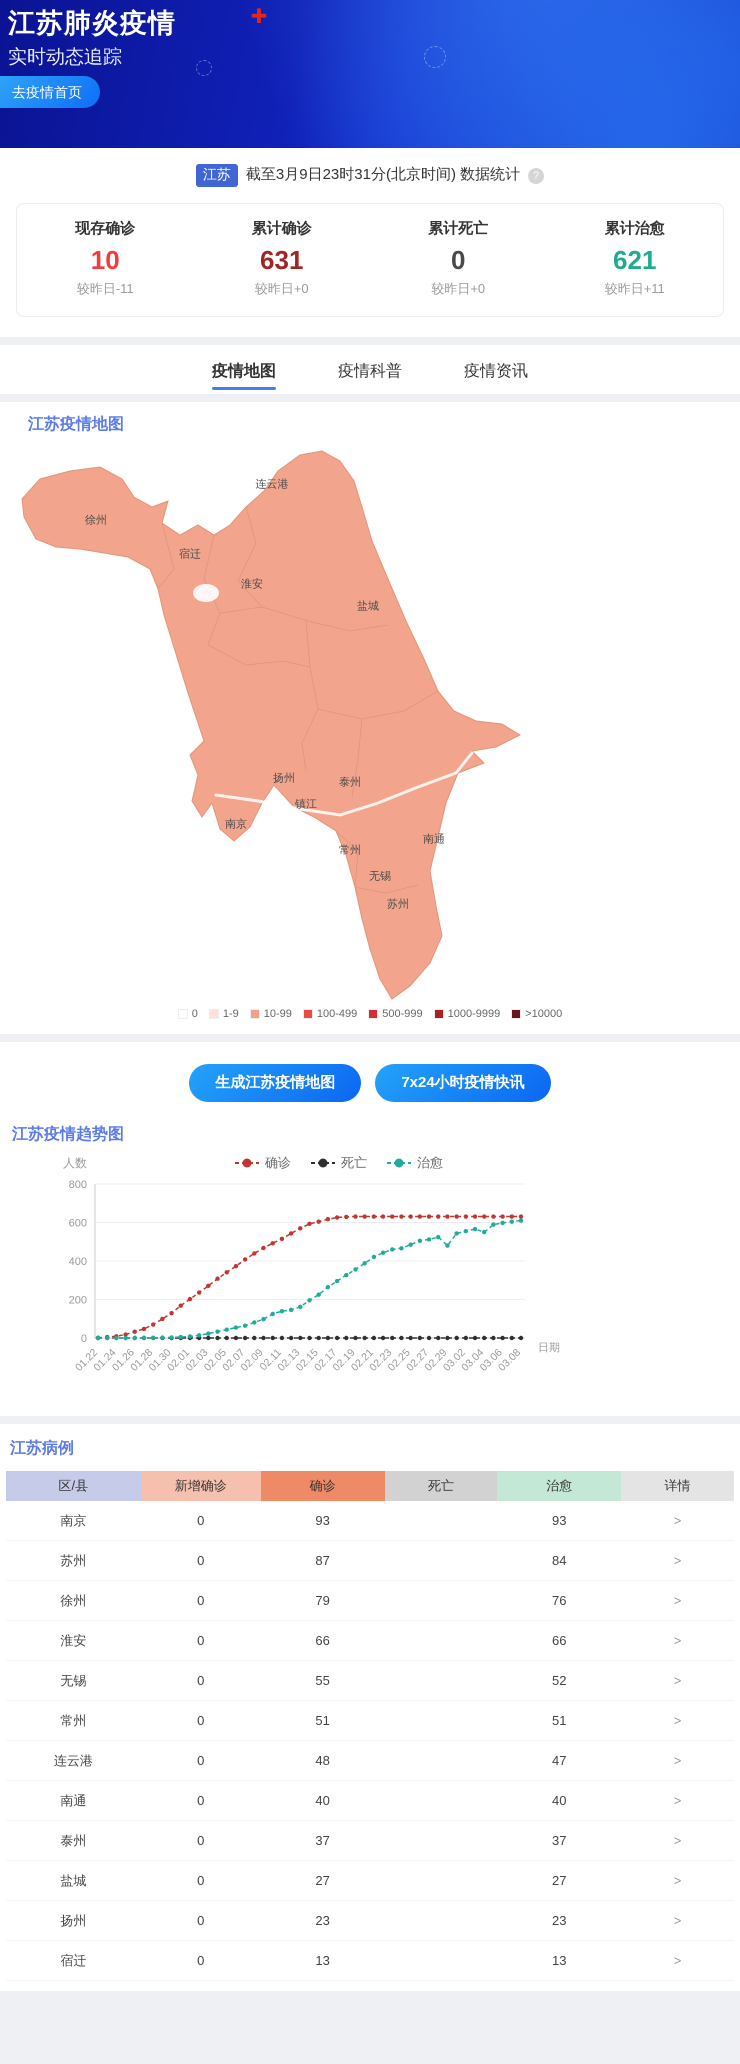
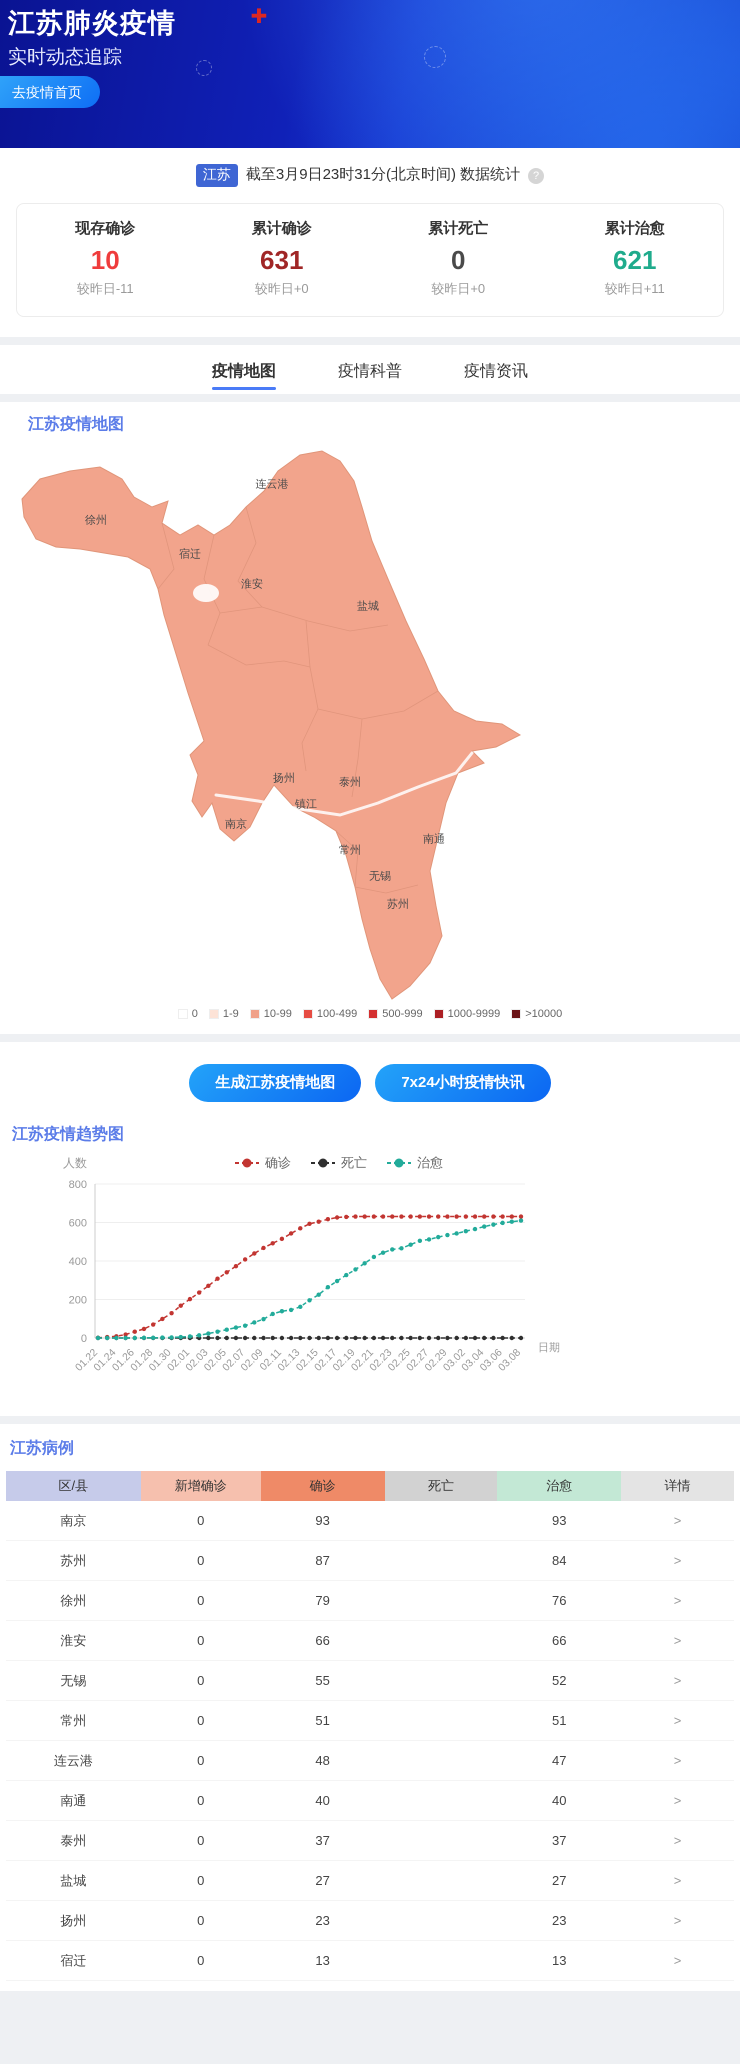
治愈/02.29: 480 -> 540
治愈/03.04: 550 -> 580
